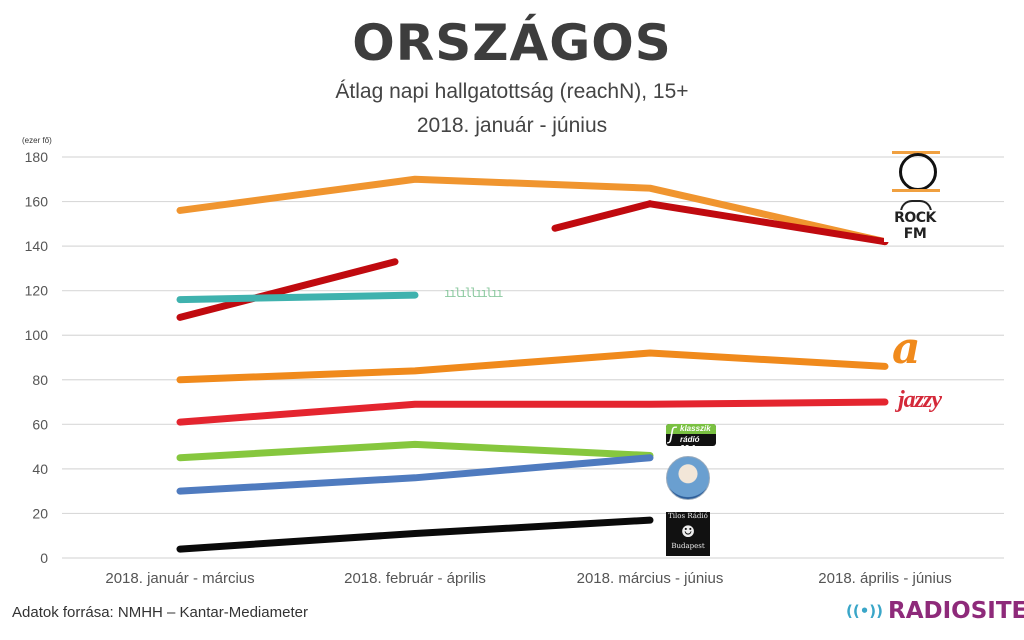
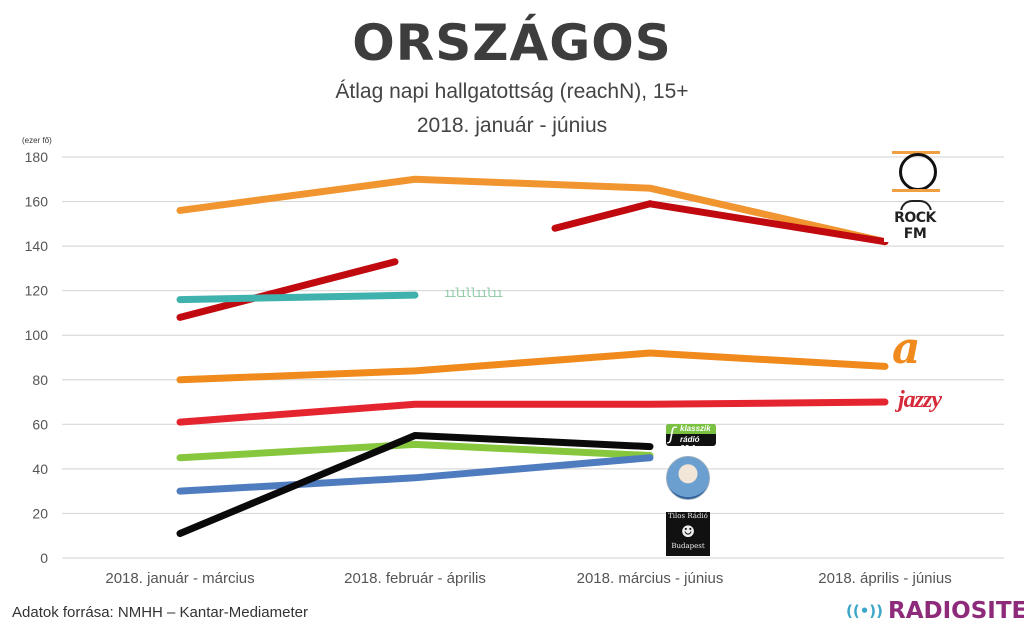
Tilos Rádió/2018. január - március: 4 -> 11
Tilos Rádió/2018. február - április: 11 -> 55
Tilos Rádió/2018. március - június: 17 -> 50
